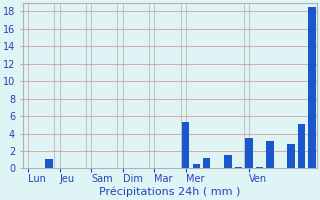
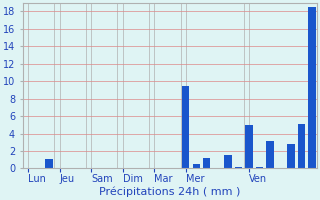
Mer: 5.3 -> 9.4
Ven: 3.5 -> 5.0
